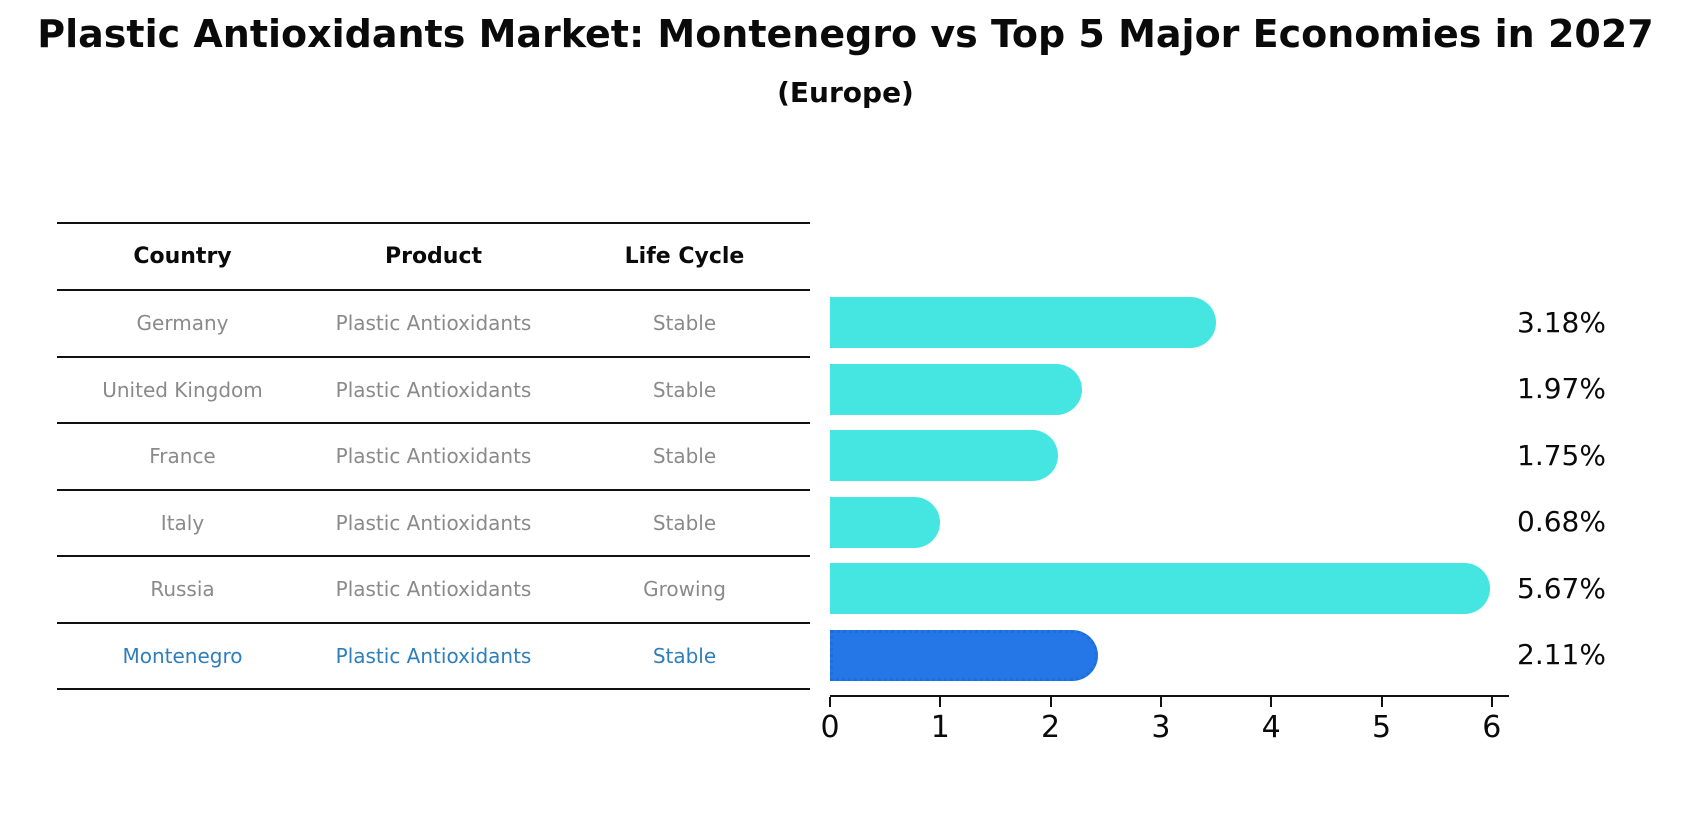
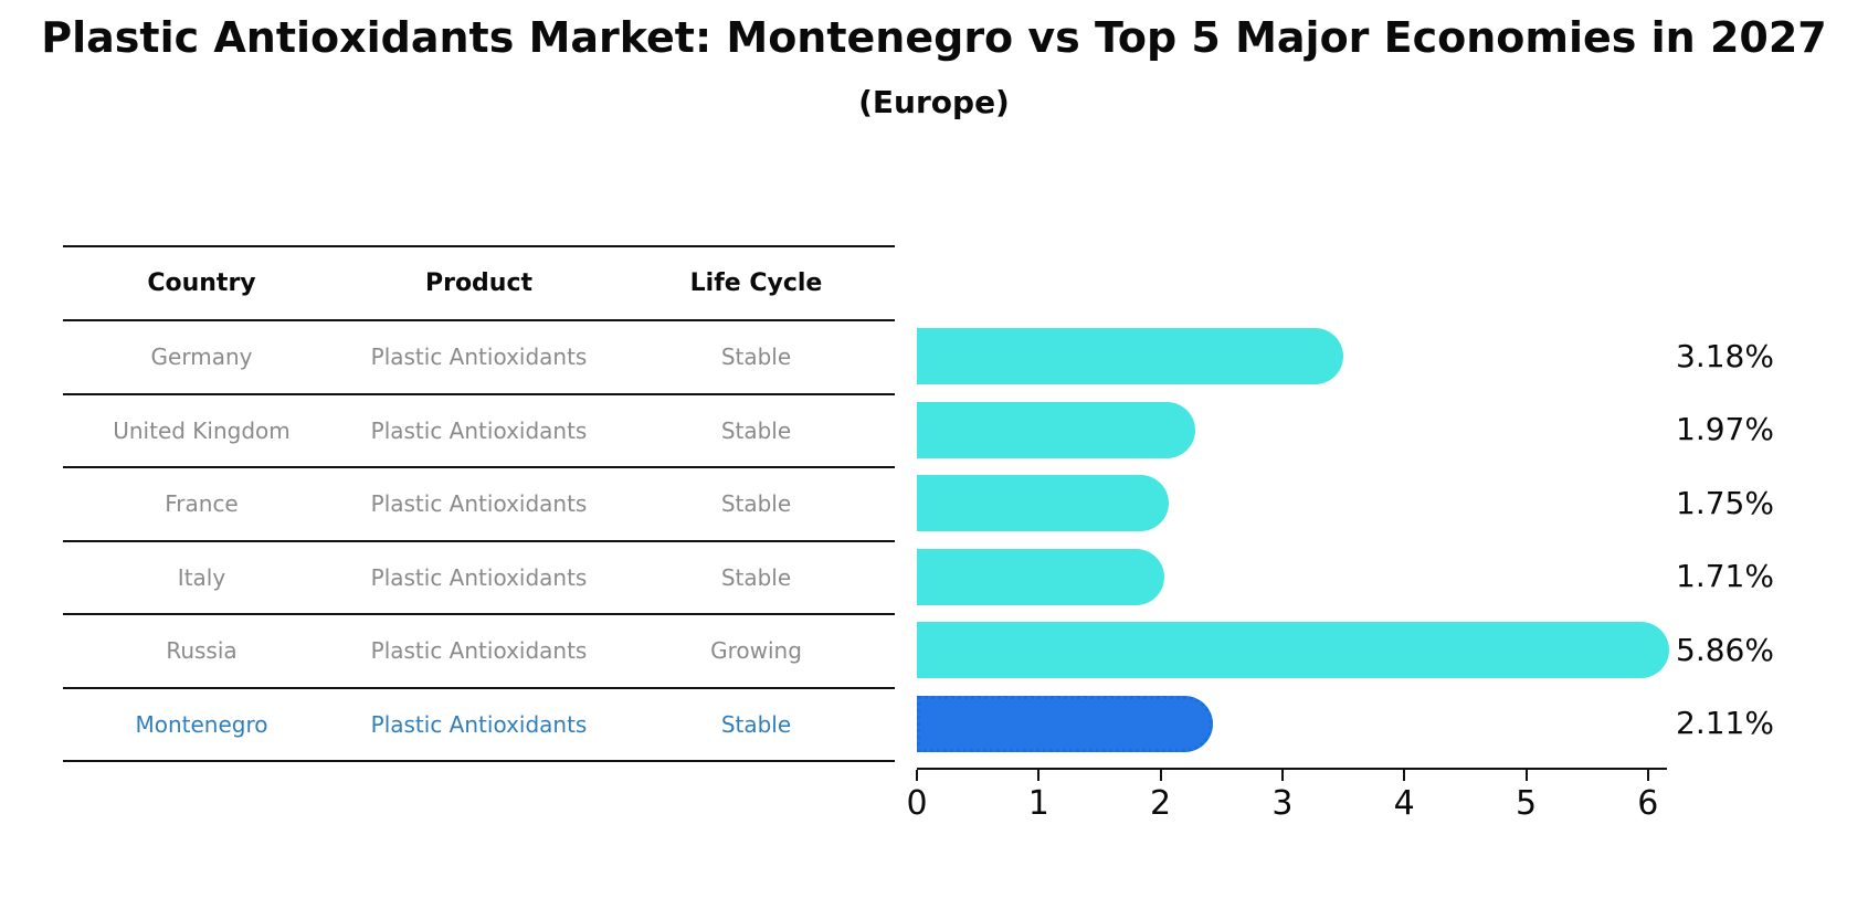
Italy: 0.68% -> 1.71%
Russia: 5.67% -> 5.86%
